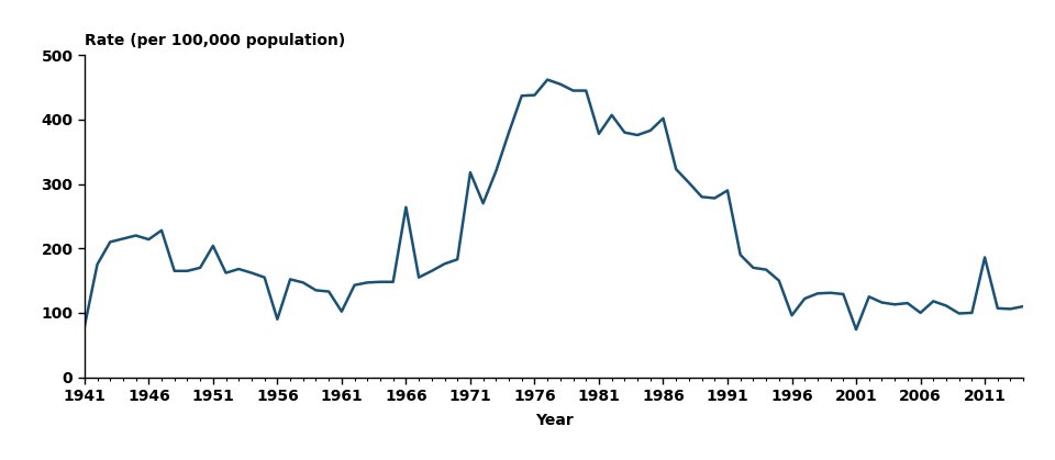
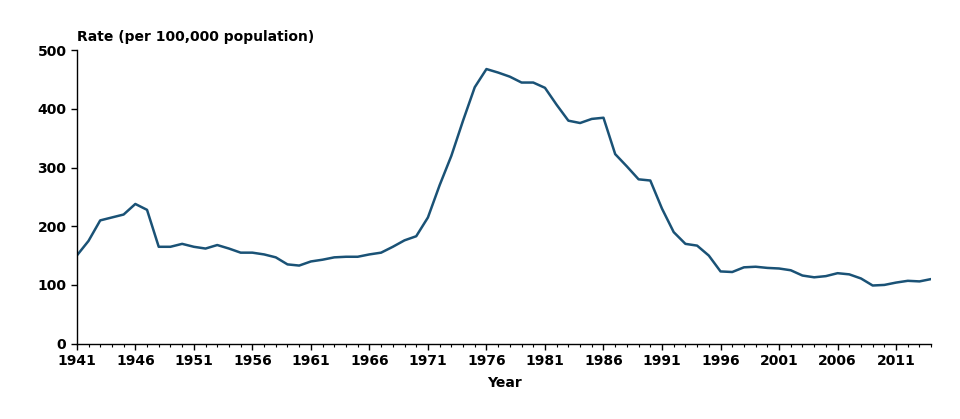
1941: 78 -> 150
1946: 214 -> 238
1951: 204 -> 165
1956: 90 -> 155
1961: 102 -> 140
1966: 264 -> 152
1971: 318 -> 215
1976: 438 -> 468
1981: 378 -> 436
1986: 402 -> 385
1991: 290 -> 230
1996: 96 -> 123
2001: 74 -> 128
2006: 100 -> 120
2011: 186 -> 104
